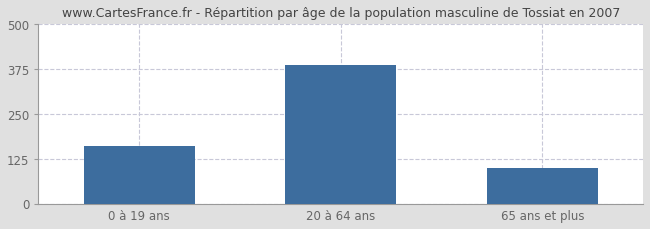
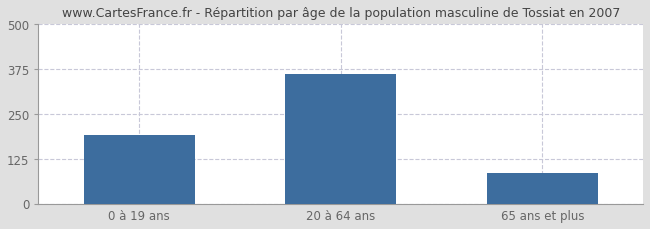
0 à 19 ans: 160 -> 190
20 à 64 ans: 385 -> 360
65 ans et plus: 100 -> 85
